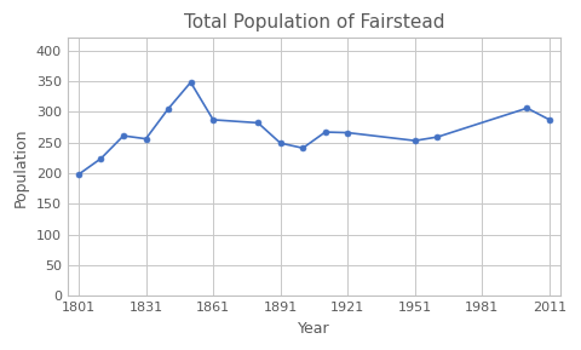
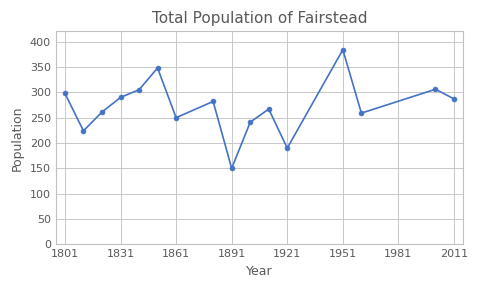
1801: 198 -> 298
1831: 256 -> 290
1861: 287 -> 250
1891: 249 -> 150
1921: 266 -> 190
1951: 253 -> 384
